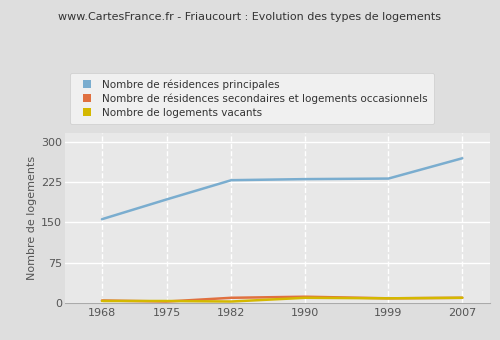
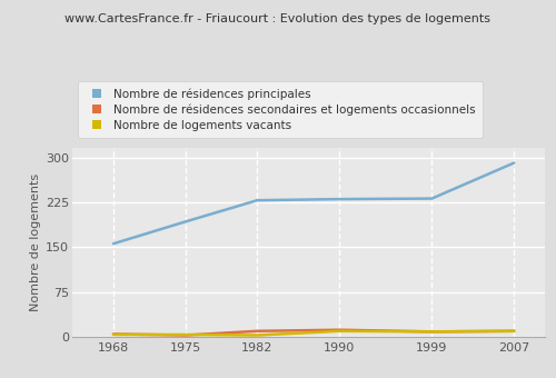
Nombre de résidences principales/2007: 270 -> 292
